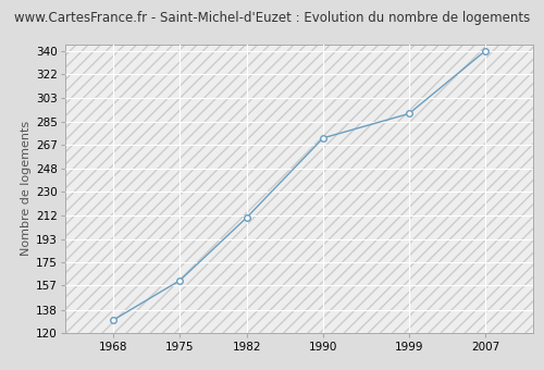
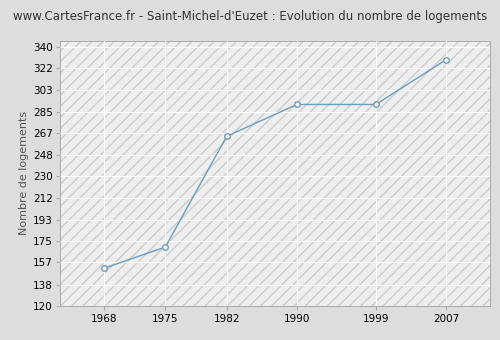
1968: 130 -> 152
1975: 161 -> 170
1982: 210 -> 264
1990: 272 -> 291
2007: 340 -> 329
